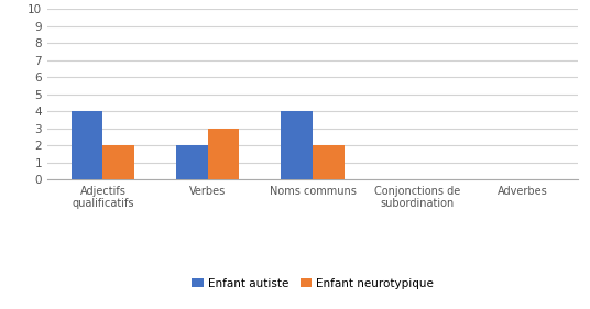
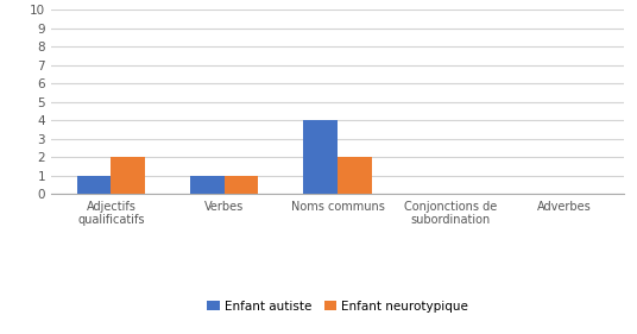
Enfant autiste/Adjectifs qualificatifs: 4 -> 1
Enfant autiste/Verbes: 2 -> 1
Enfant neurotypique/Verbes: 3 -> 1
